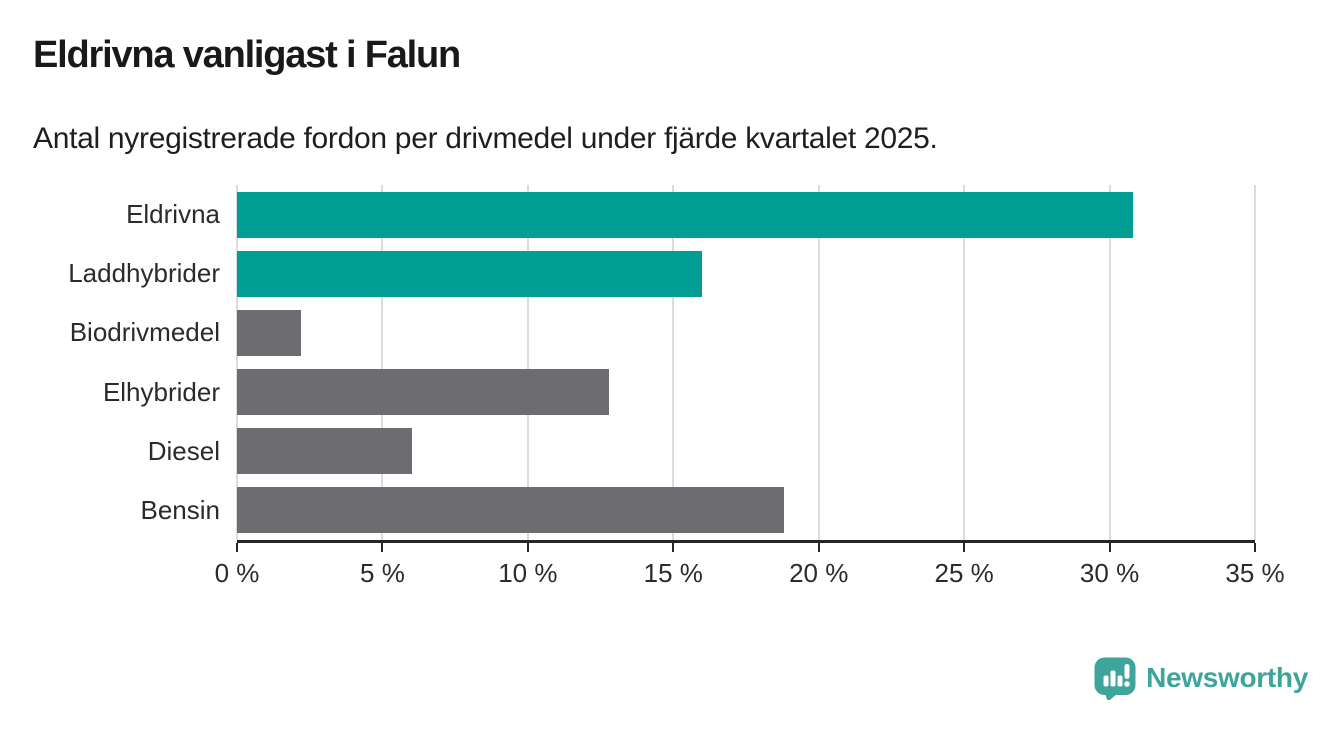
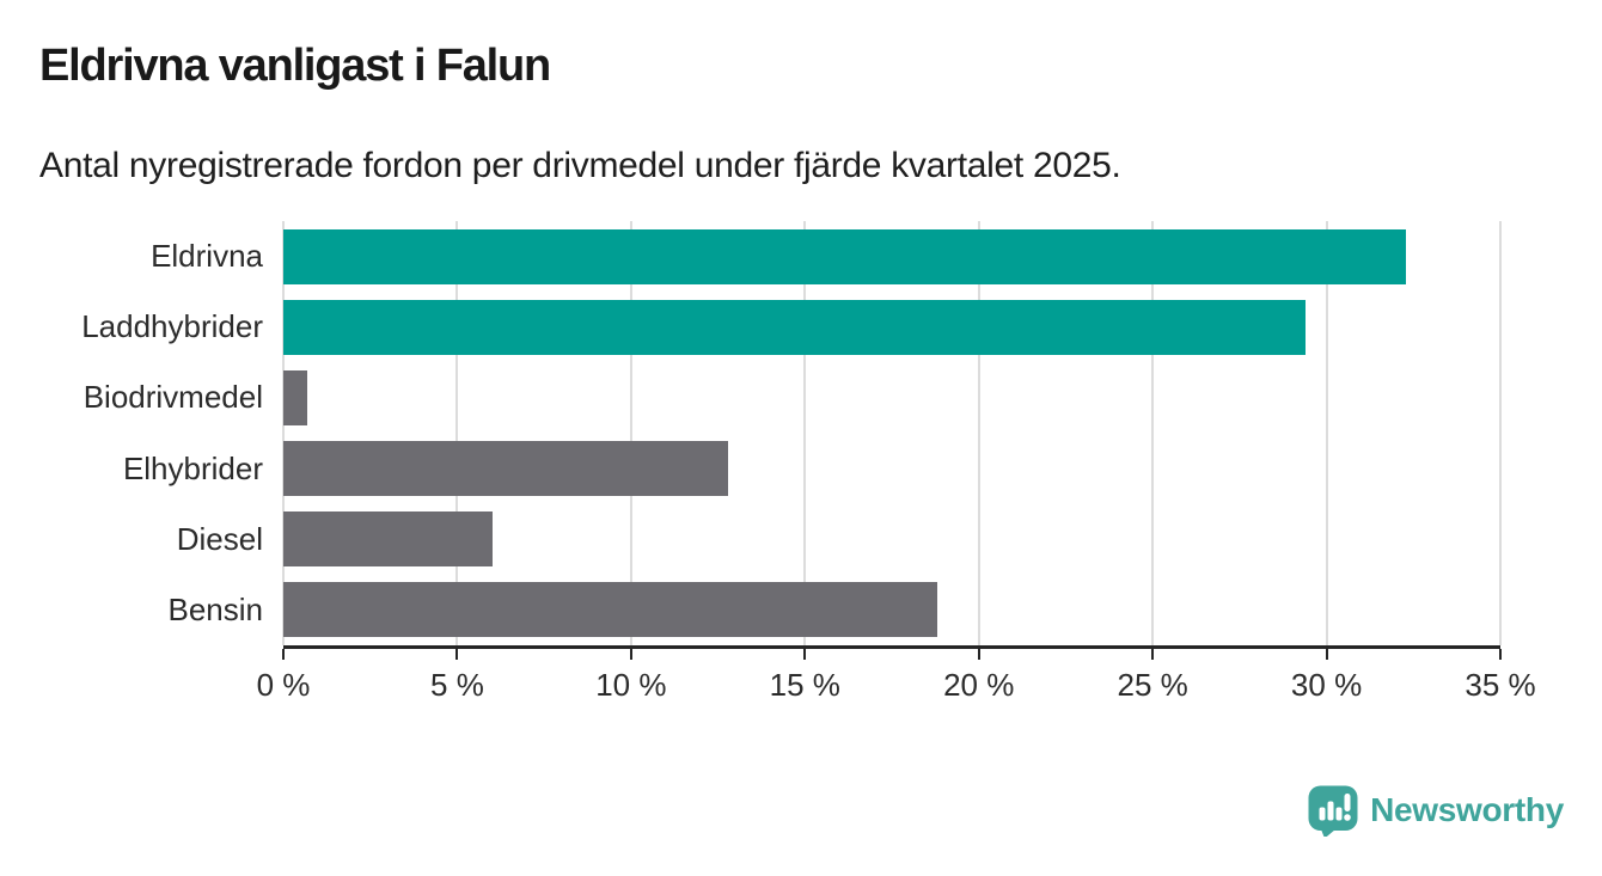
Eldrivna: 30.8% -> 32.3%
Laddhybrider: 16.0% -> 29.4%
Biodrivmedel: 2.2% -> 0.7%
